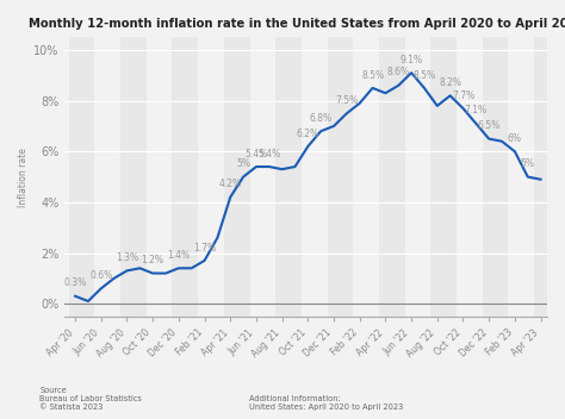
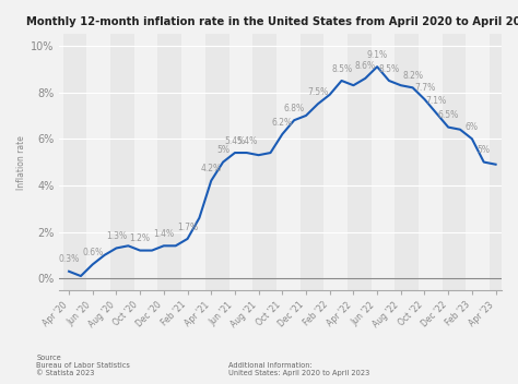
Aug '22: 7.8% -> 8.3%
